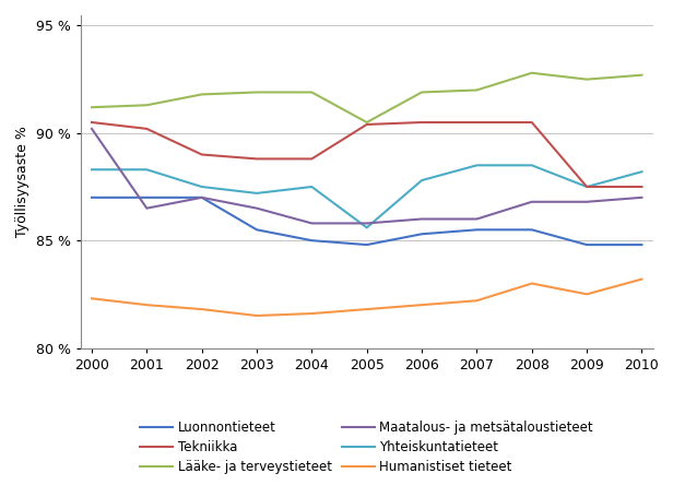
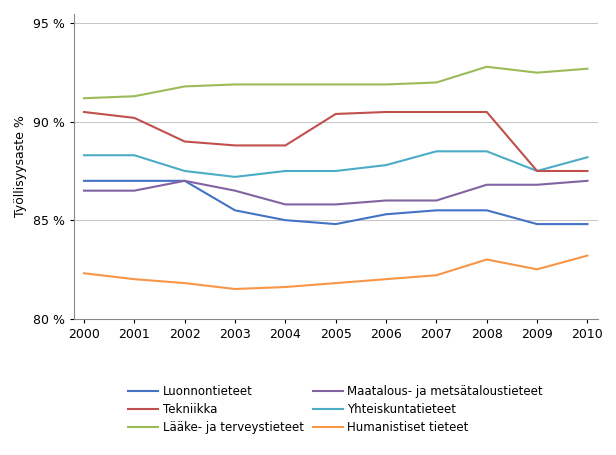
Maatalous- ja metsätaloustieteet/2000: 90.2 % -> 86.5 %
Lääke- ja terveystieteet/2005: 90.5 % -> 91.9 %
Yhteiskuntatieteet/2005: 85.6 % -> 87.5 %
